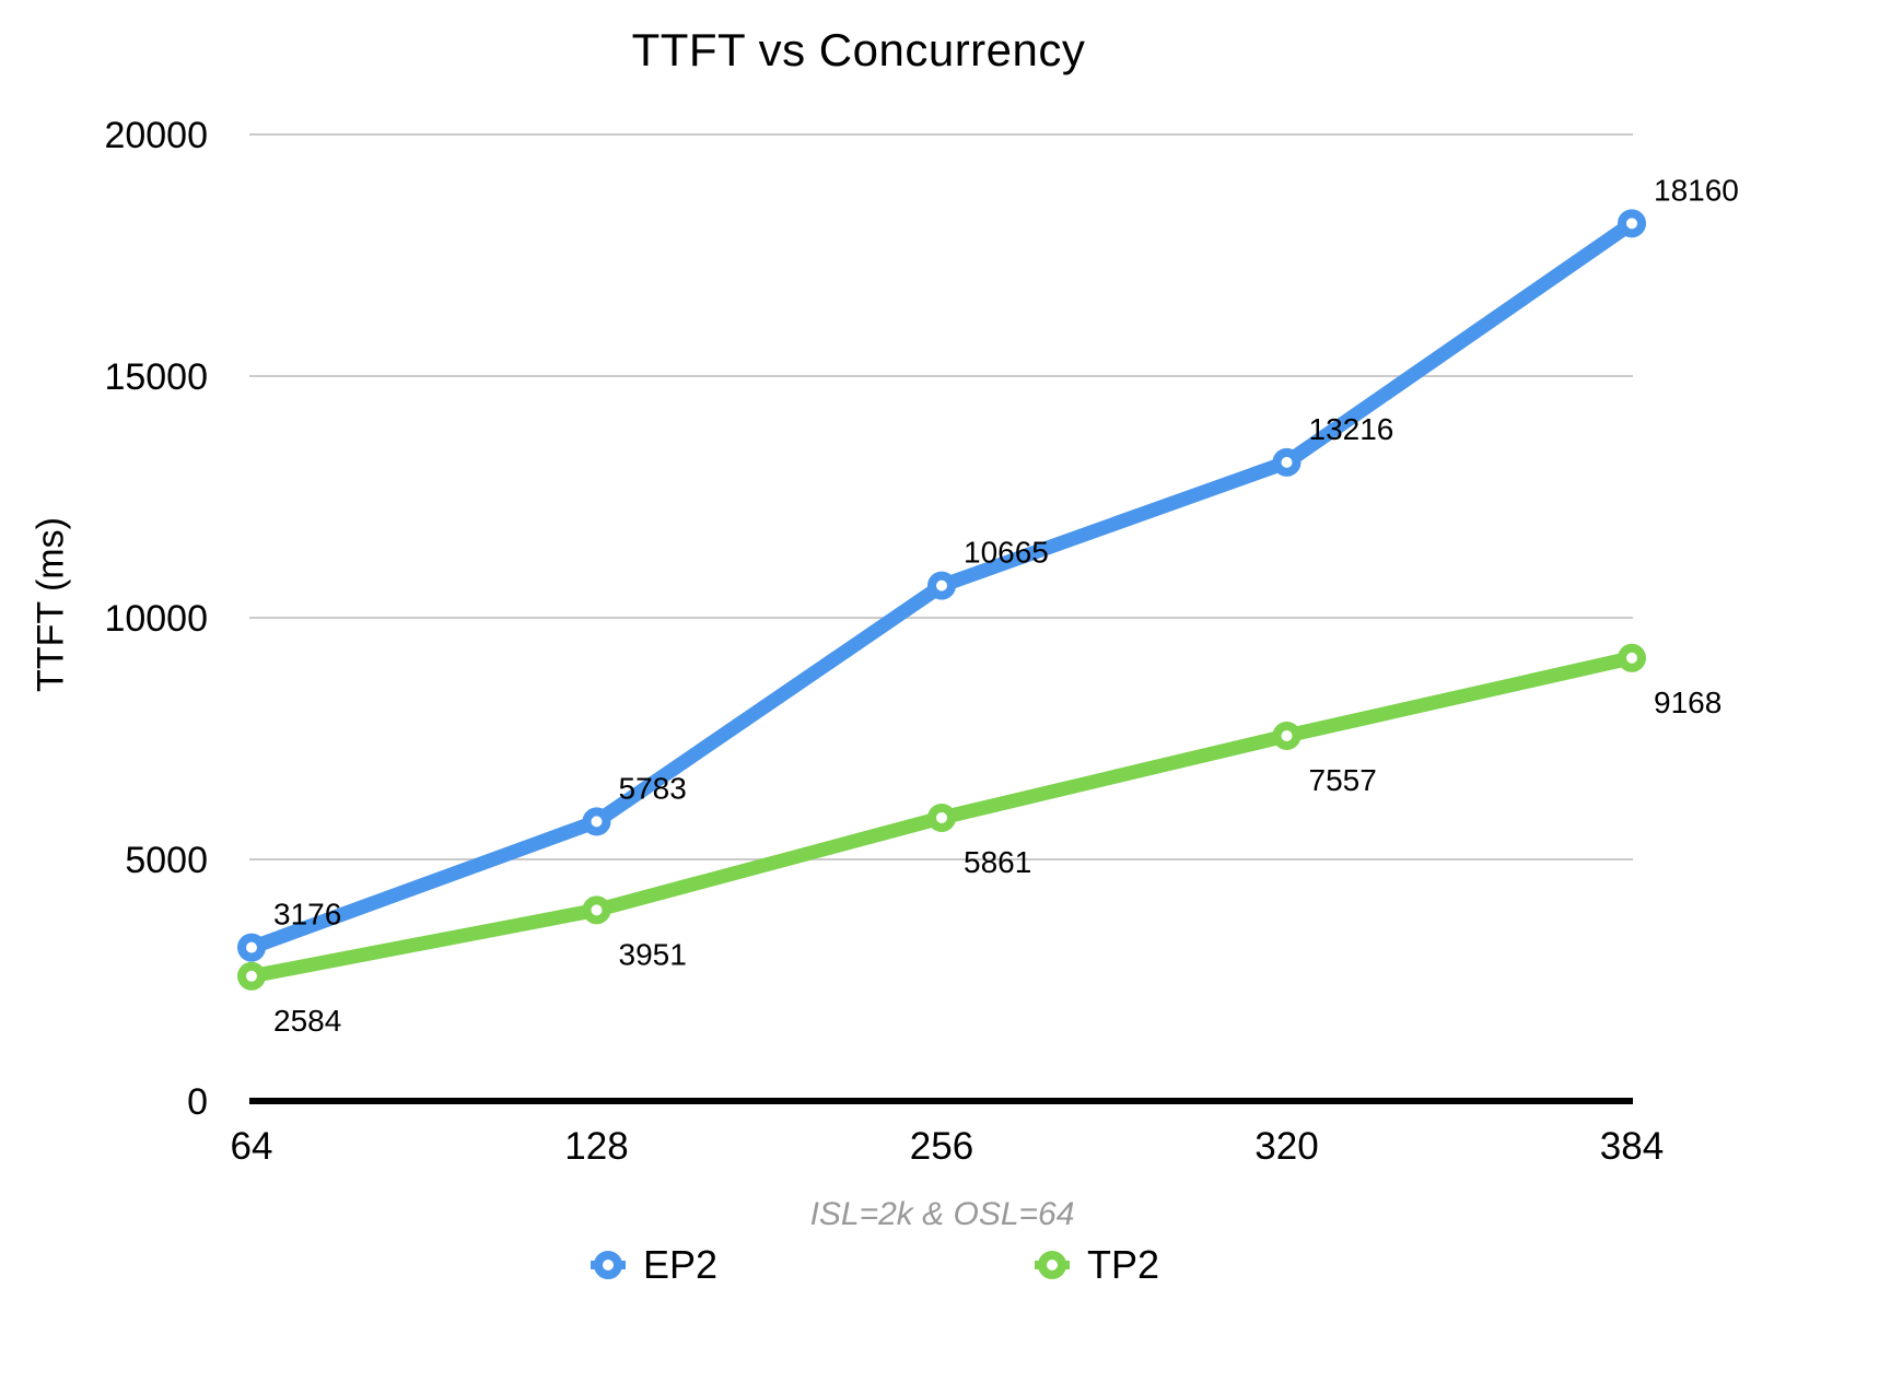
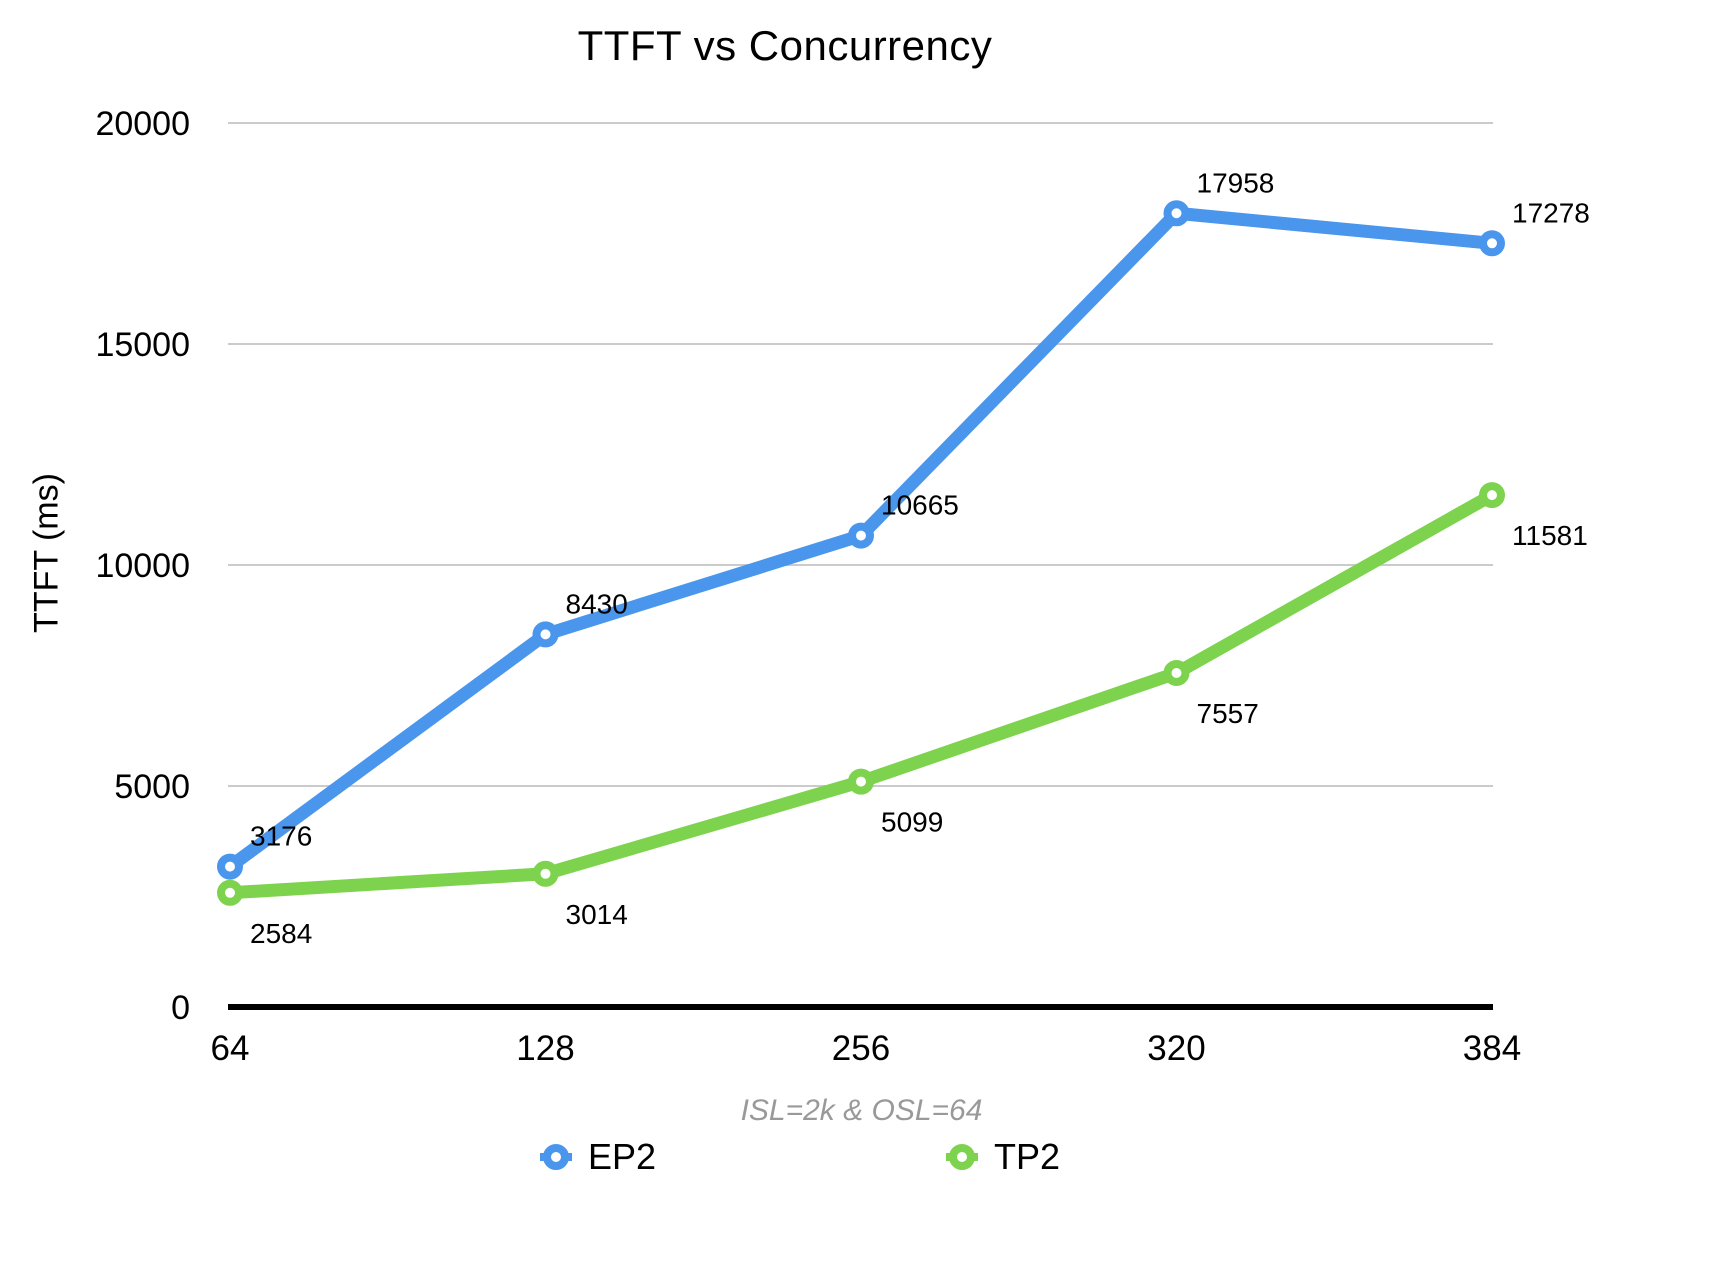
EP2/128: 5783 -> 8430
TP2/128: 3951 -> 3014
TP2/256: 5861 -> 5099
EP2/320: 13216 -> 17958
EP2/384: 18160 -> 17278
TP2/384: 9168 -> 11581
